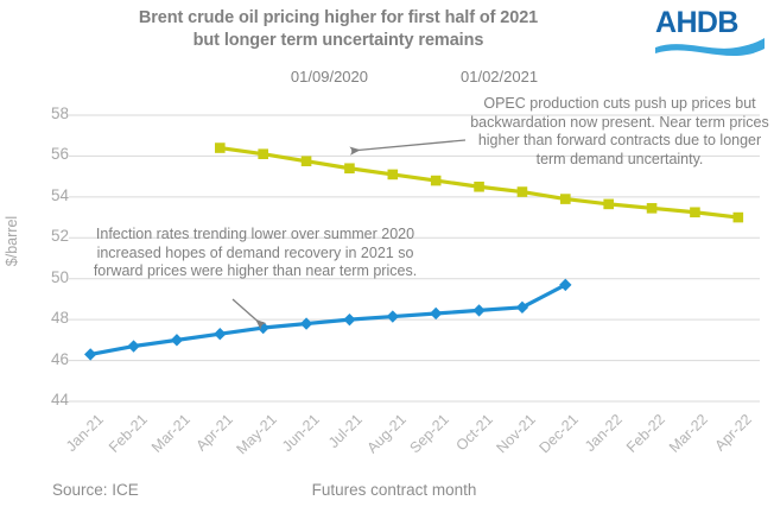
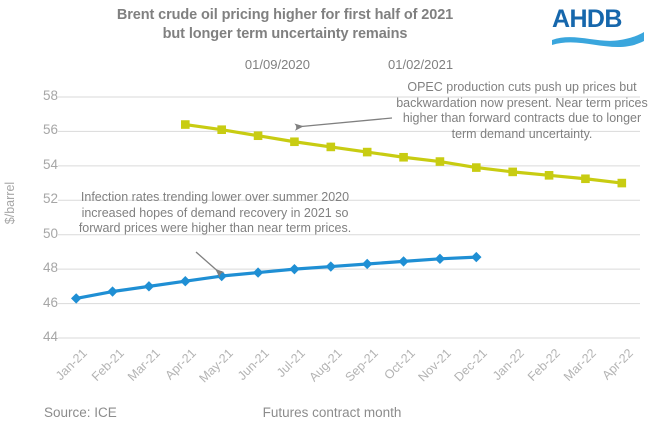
01/09/2020/Dec-21: 49.7 -> 48.7
